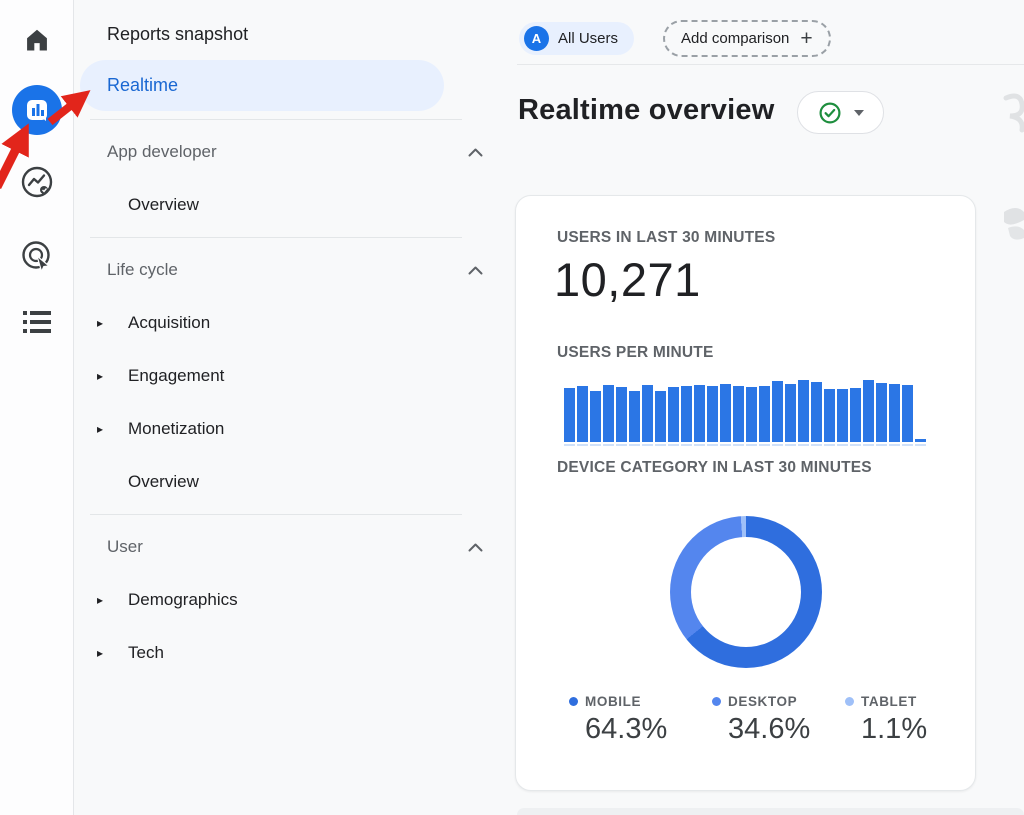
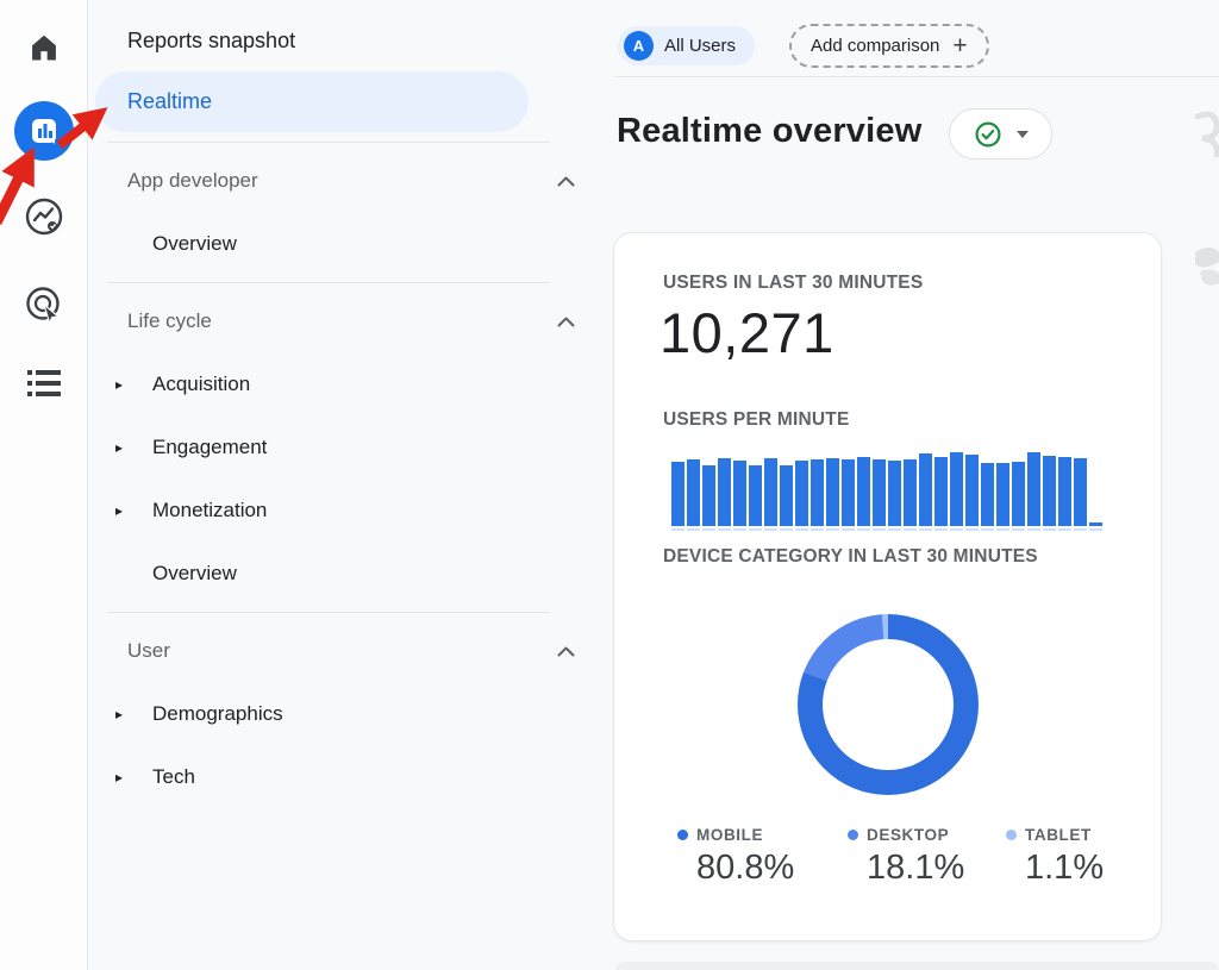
DEVICE CATEGORY IN LAST 30 MINUTES/MOBILE: 64.3% -> 80.8%
DEVICE CATEGORY IN LAST 30 MINUTES/DESKTOP: 34.6% -> 18.1%
